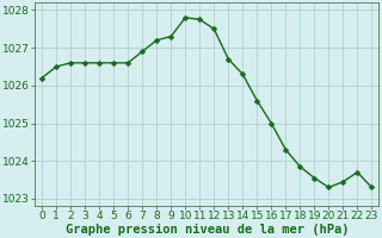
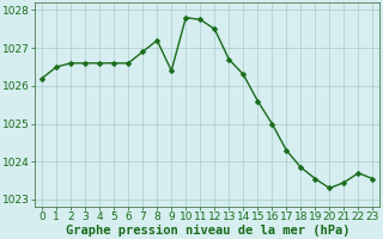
9: 1027.30 -> 1026.40
23: 1023.30 -> 1023.55
